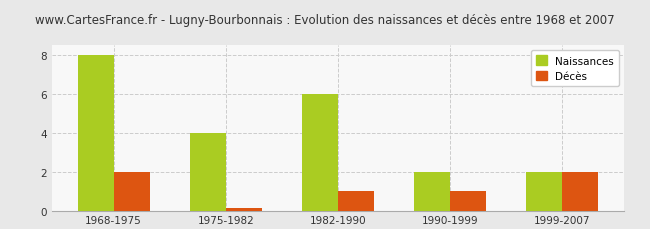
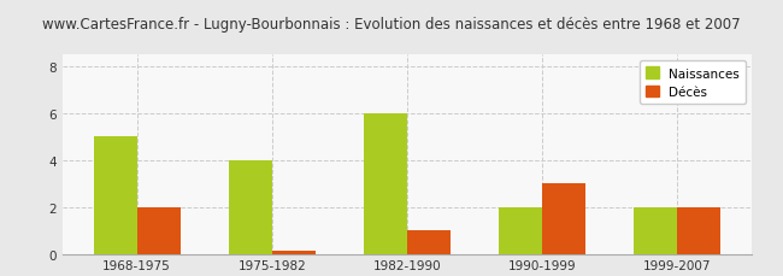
Naissances/1968-1975: 8 -> 5
Décès/1990-1999: 1.0 -> 3.0
